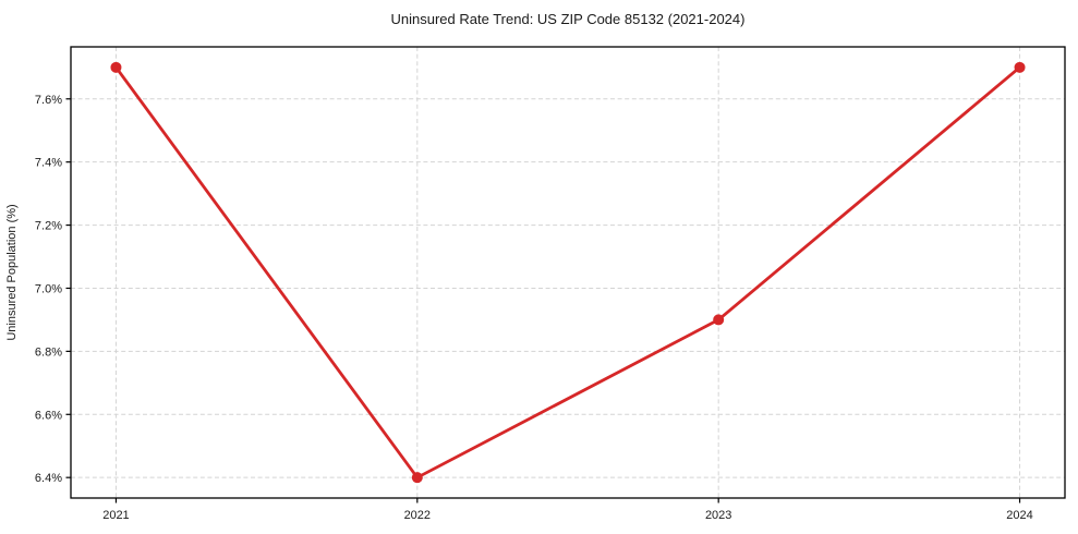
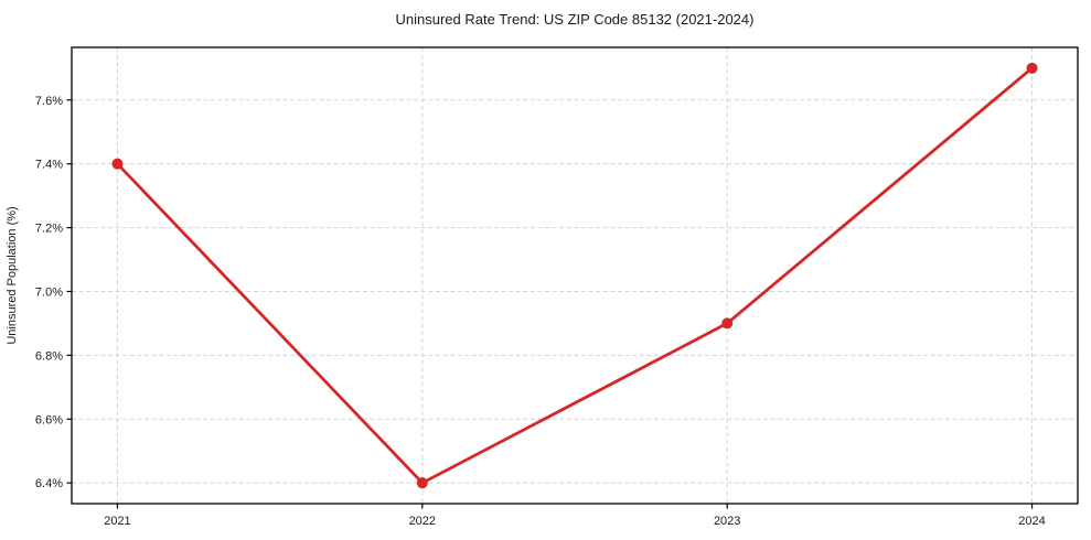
2021: 7.7% -> 7.4%
